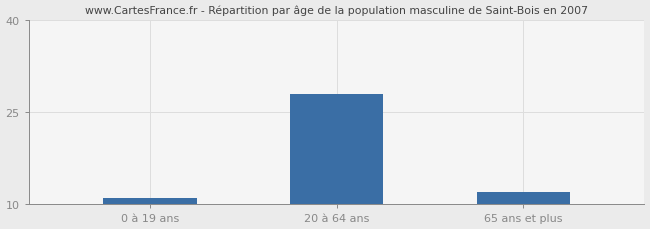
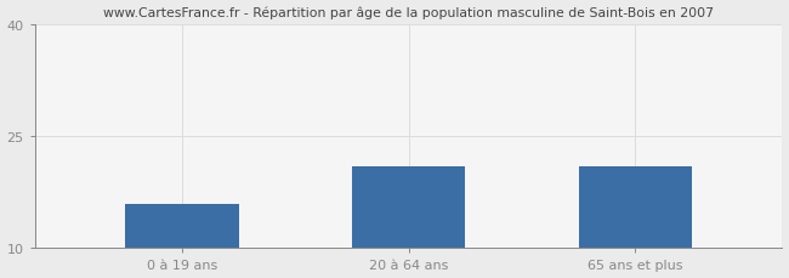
0 à 19 ans: 11 -> 16
20 à 64 ans: 28 -> 21
65 ans et plus: 12 -> 21
